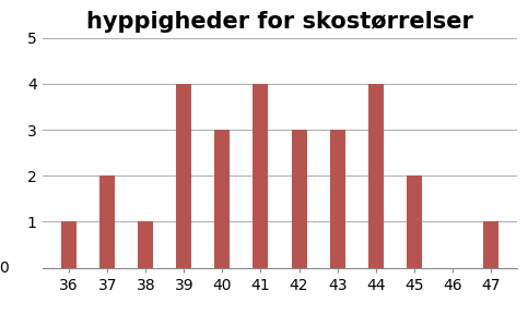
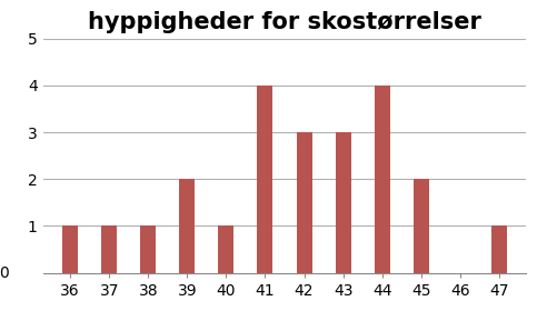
37: 2 -> 1
39: 4 -> 2
40: 3 -> 1
